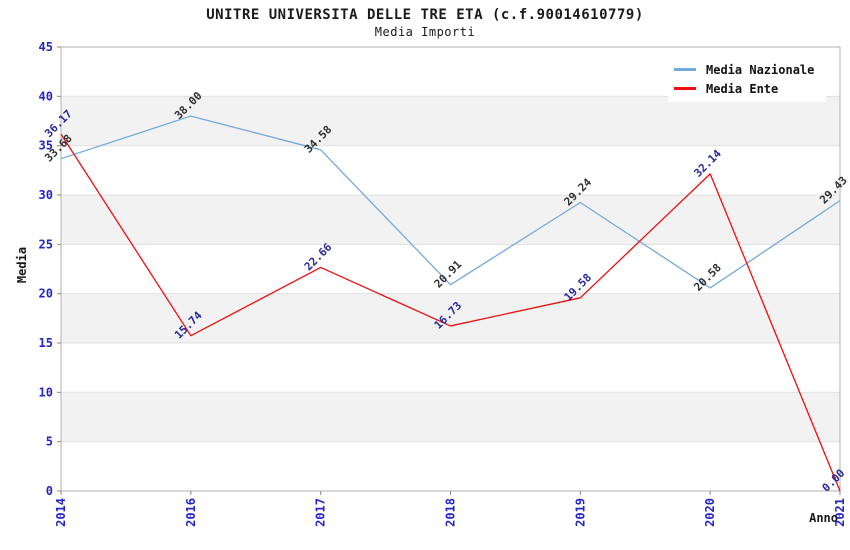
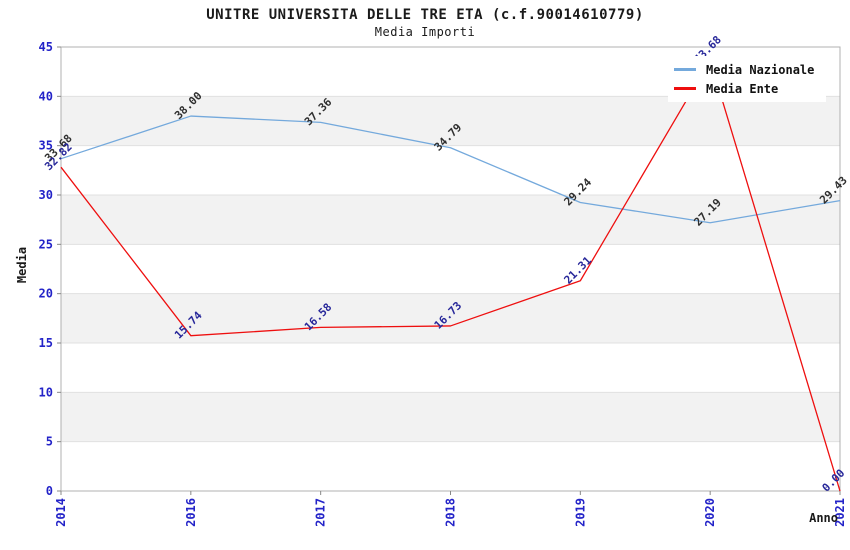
Media Ente/2014: 36.17 -> 32.82
Media Nazionale/2017: 34.58 -> 37.36
Media Ente/2017: 22.66 -> 16.58
Media Nazionale/2018: 20.91 -> 34.79
Media Ente/2019: 19.58 -> 21.31
Media Nazionale/2020: 20.58 -> 27.19
Media Ente/2020: 32.14 -> 43.68
